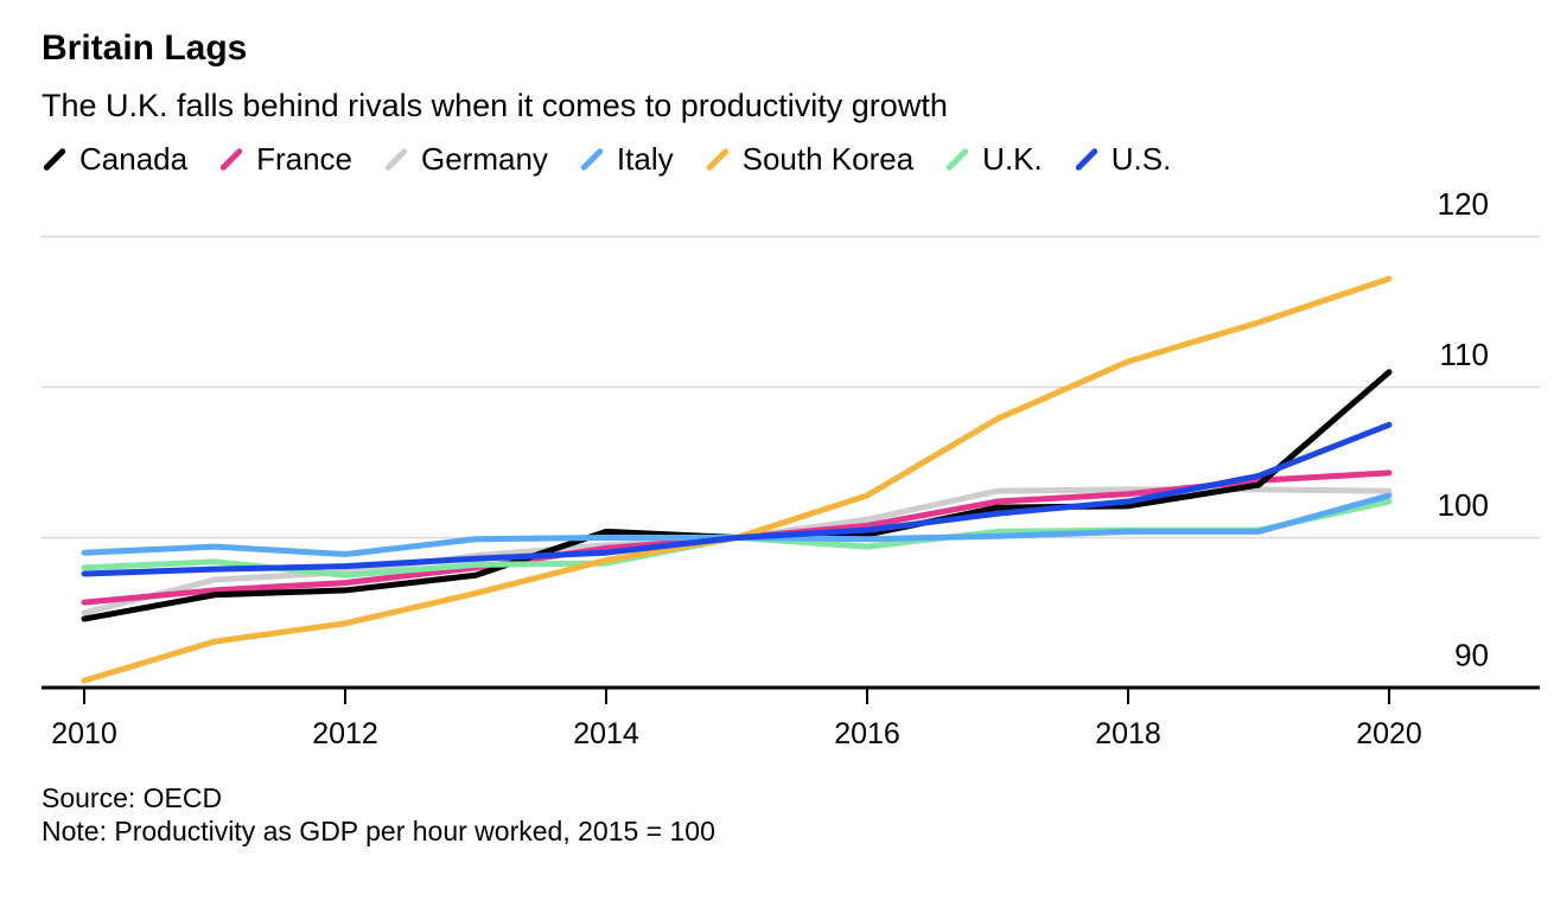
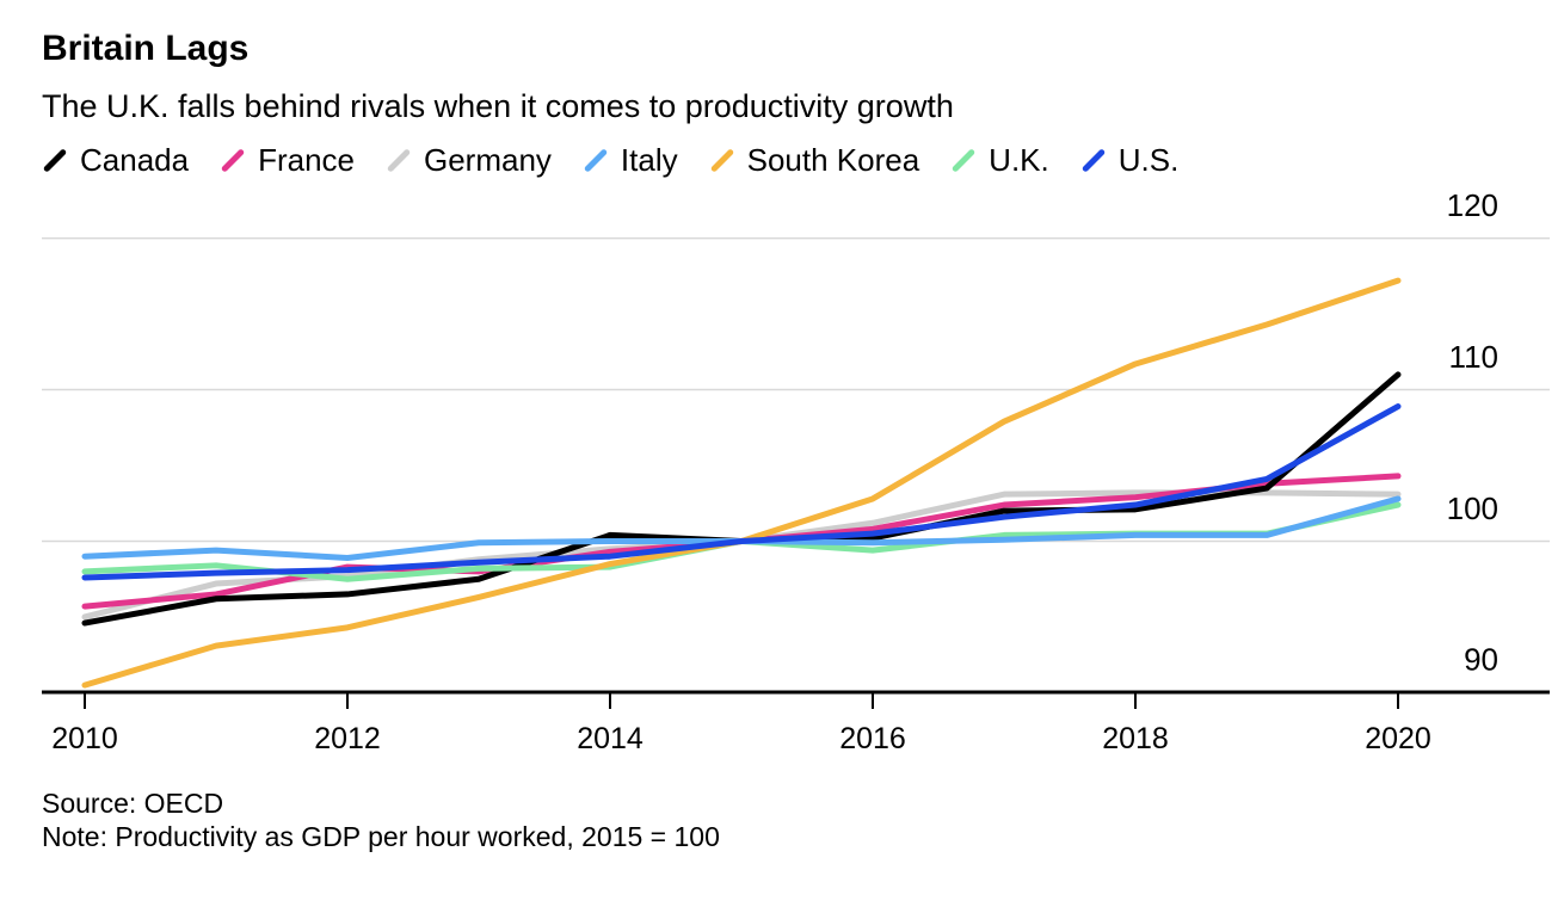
France/2012: 97.0 -> 98.3
U.S./2020: 107.5 -> 108.9
